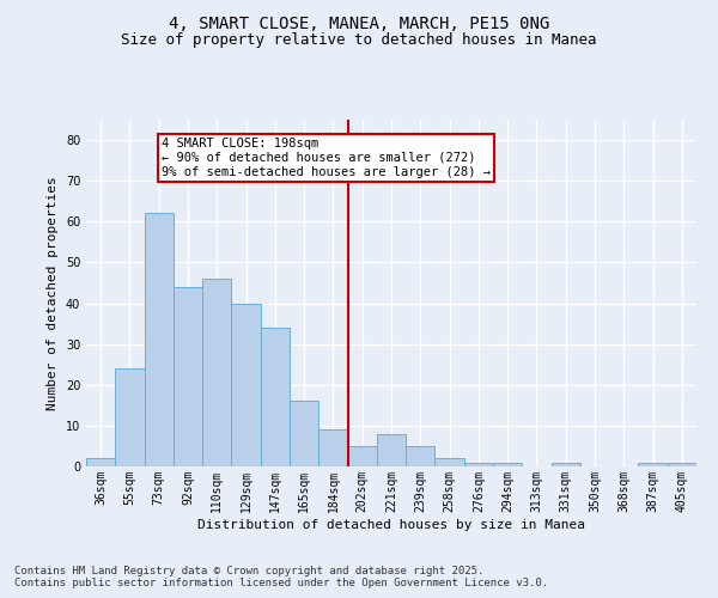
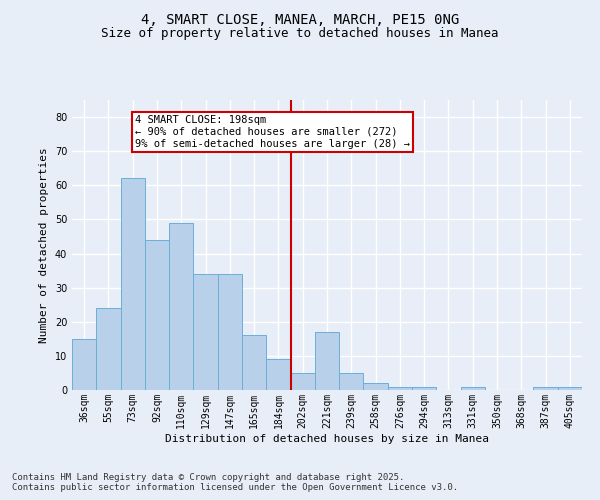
36sqm: 2 -> 15
110sqm: 46 -> 49
129sqm: 40 -> 34
221sqm: 8 -> 17
